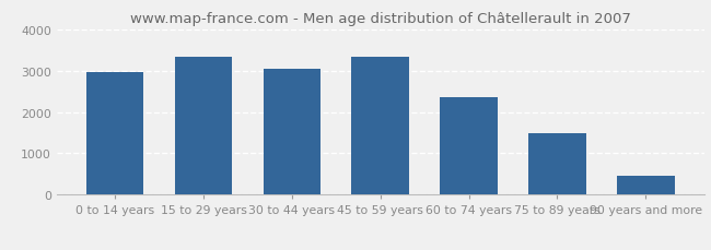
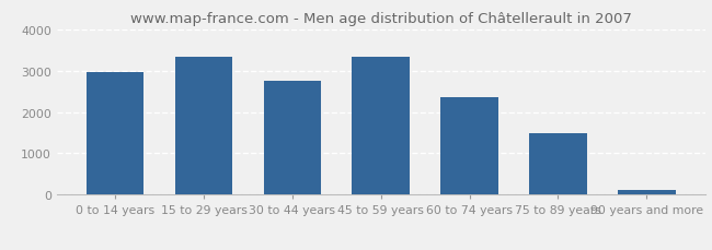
30 to 44 years: 3050 -> 2740
90 years and more: 450 -> 120
